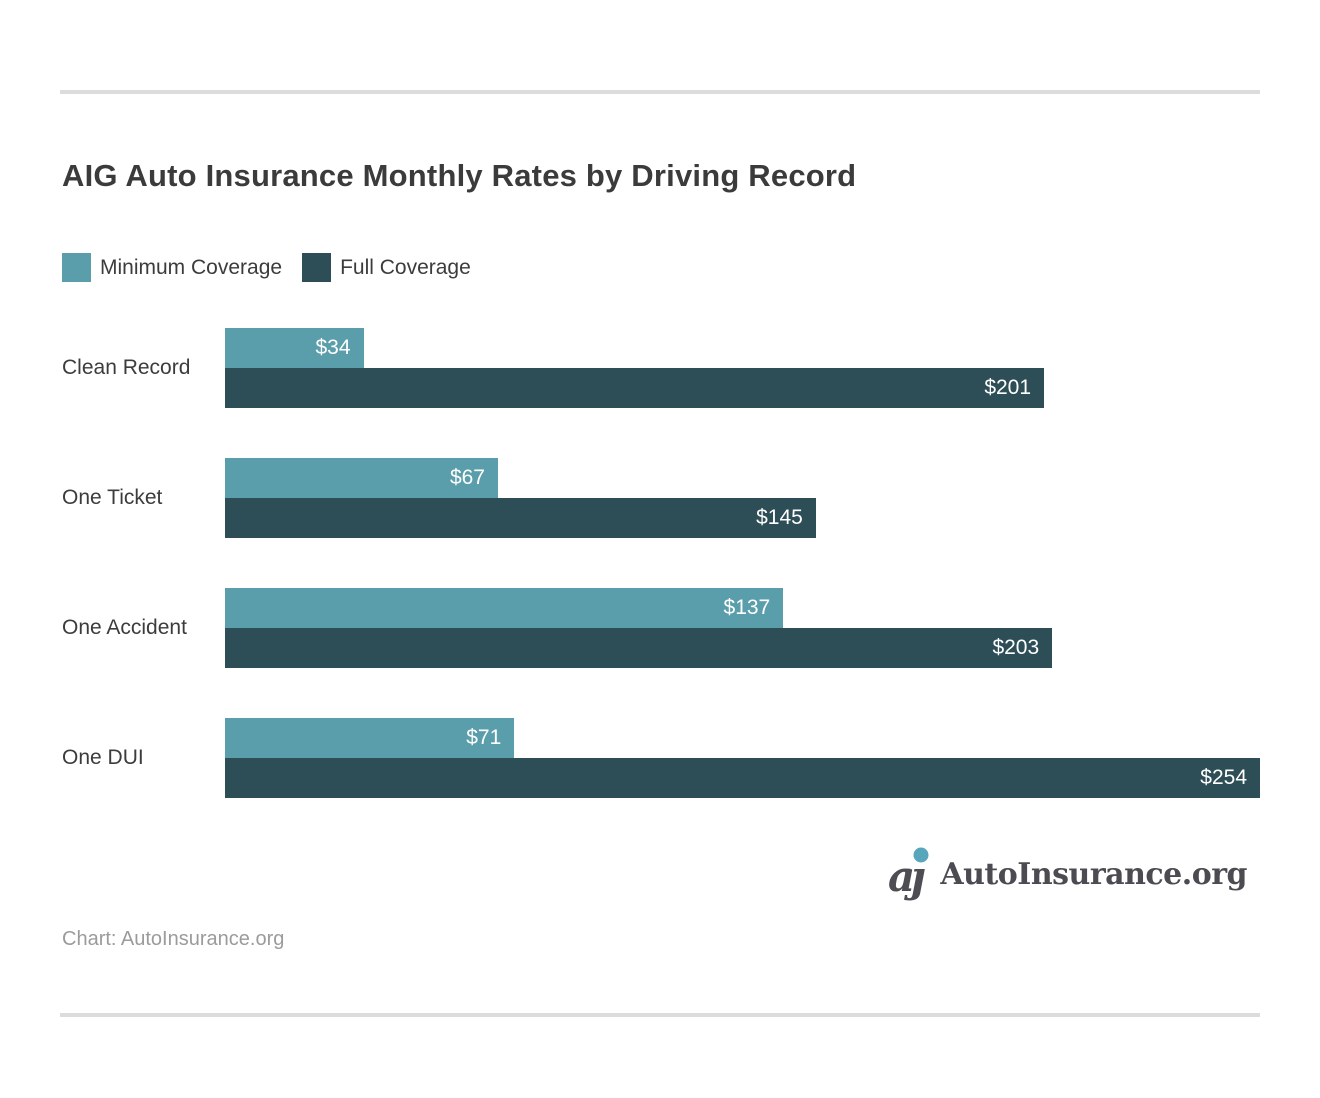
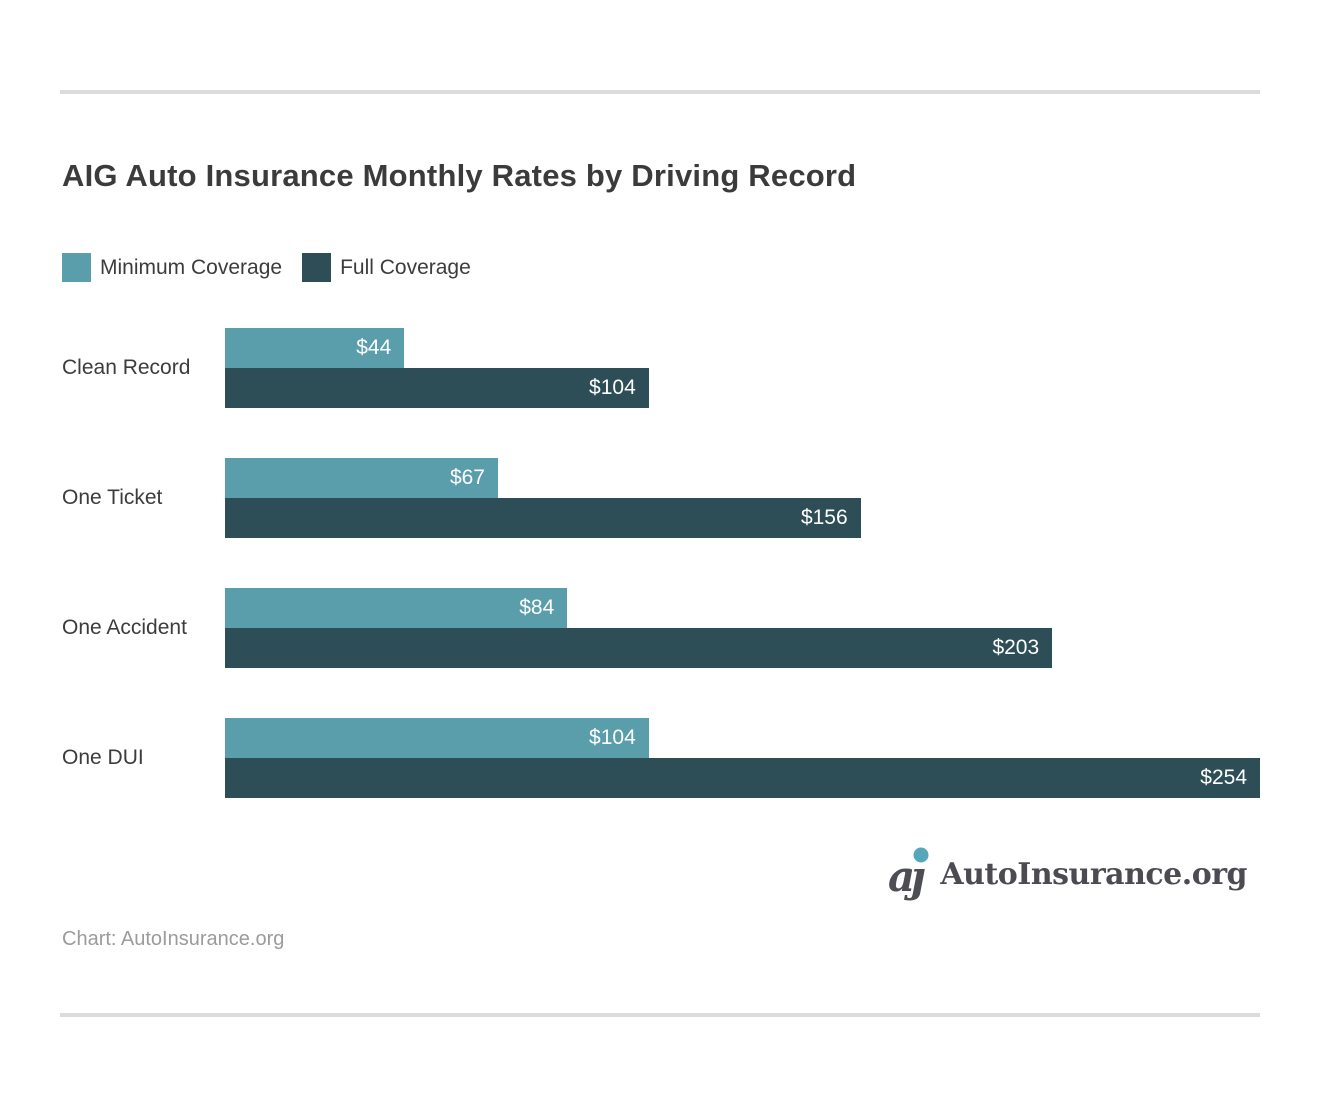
Minimum Coverage/Clean Record: $34 -> $44
Full Coverage/Clean Record: $201 -> $104
Full Coverage/One Ticket: $145 -> $156
Minimum Coverage/One Accident: $137 -> $84
Minimum Coverage/One DUI: $71 -> $104
